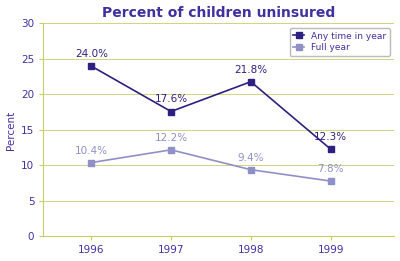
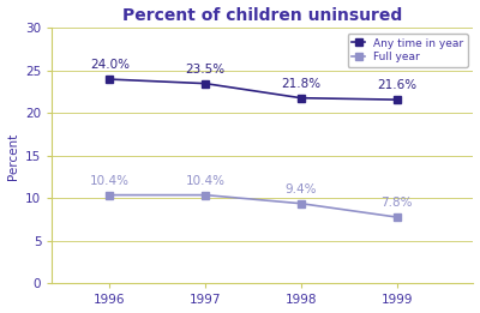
Any time in year/1997: 17.6% -> 23.5%
Full year/1997: 12.2% -> 10.4%
Any time in year/1999: 12.3% -> 21.6%
